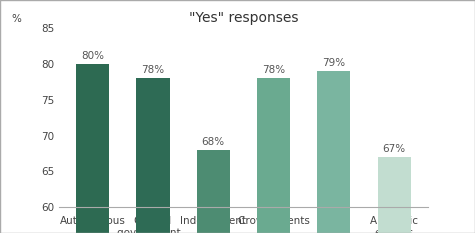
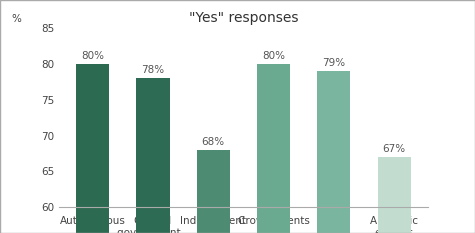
Crown agents: 78% -> 80%
